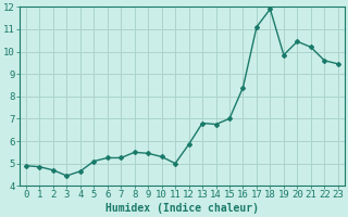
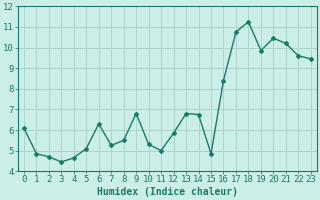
0: 4.90 -> 6.10
6: 5.25 -> 6.30
9: 5.45 -> 6.80
15: 7.00 -> 4.85
17: 11.10 -> 10.75
18: 11.90 -> 11.25
